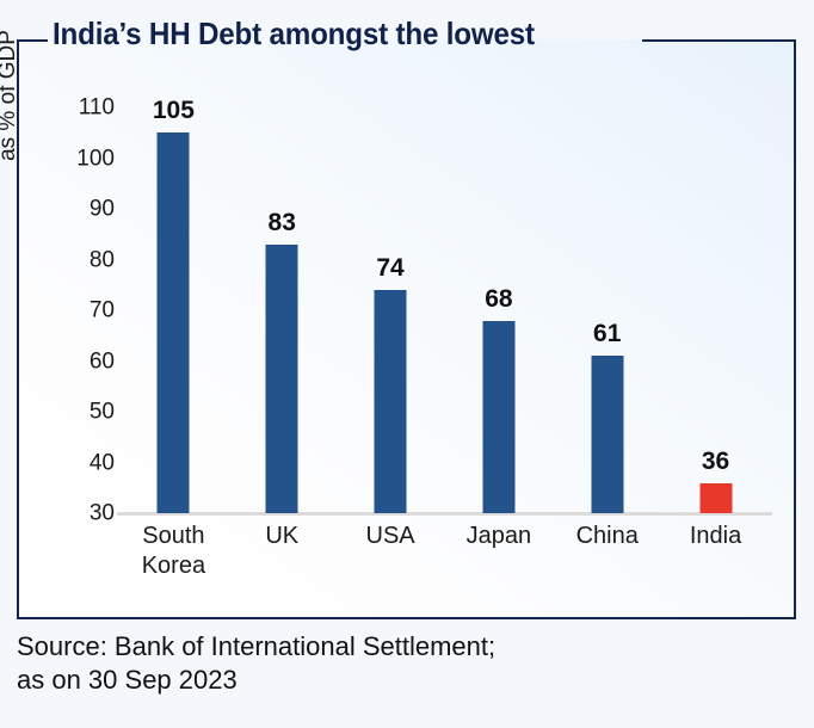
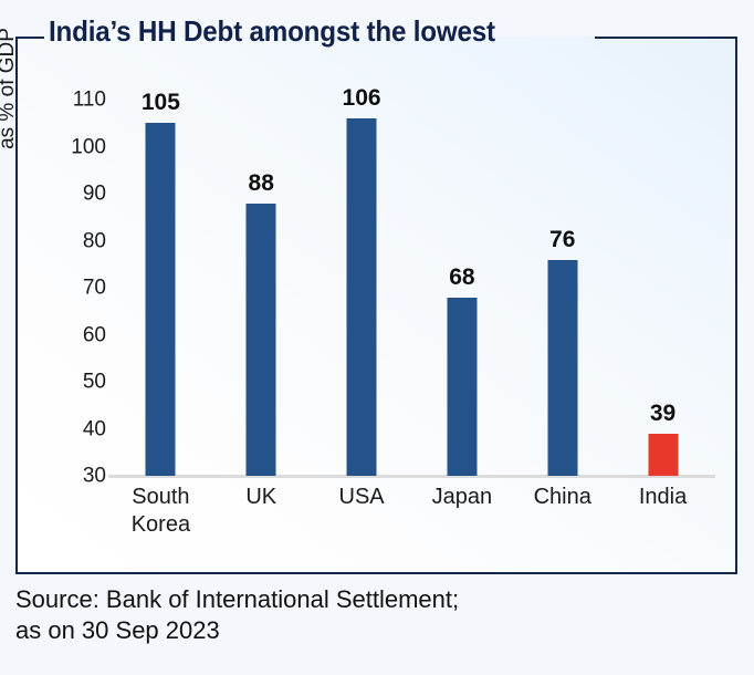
UK: 83 -> 88
USA: 74 -> 106
China: 61 -> 76
India: 36 -> 39
